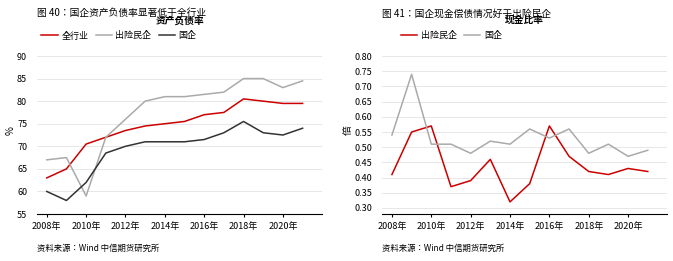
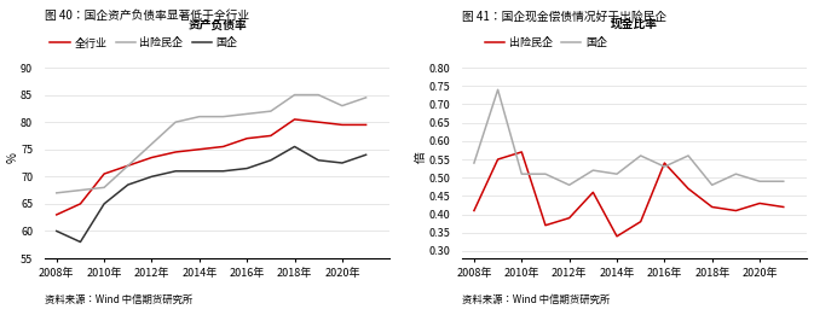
图 40：国企资产负债率显著低于全行业/出险民企/2010年: 59.0 -> 68.0
图 40：国企资产负债率显著低于全行业/国企/2010年: 62.0 -> 65.0
图 41：国企现金偿债情况好于出险民企/出险民企/2014年: 0.32 -> 0.34
图 41：国企现金偿债情况好于出险民企/出险民企/2016年: 0.57 -> 0.54
图 41：国企现金偿债情况好于出险民企/国企/2020年: 0.47 -> 0.49
